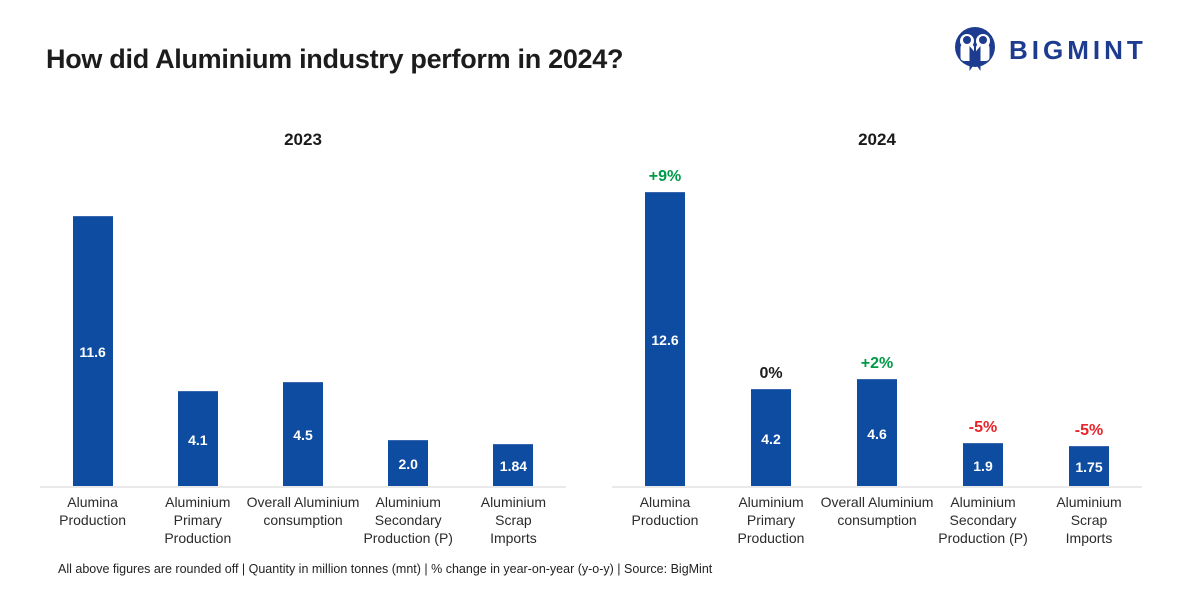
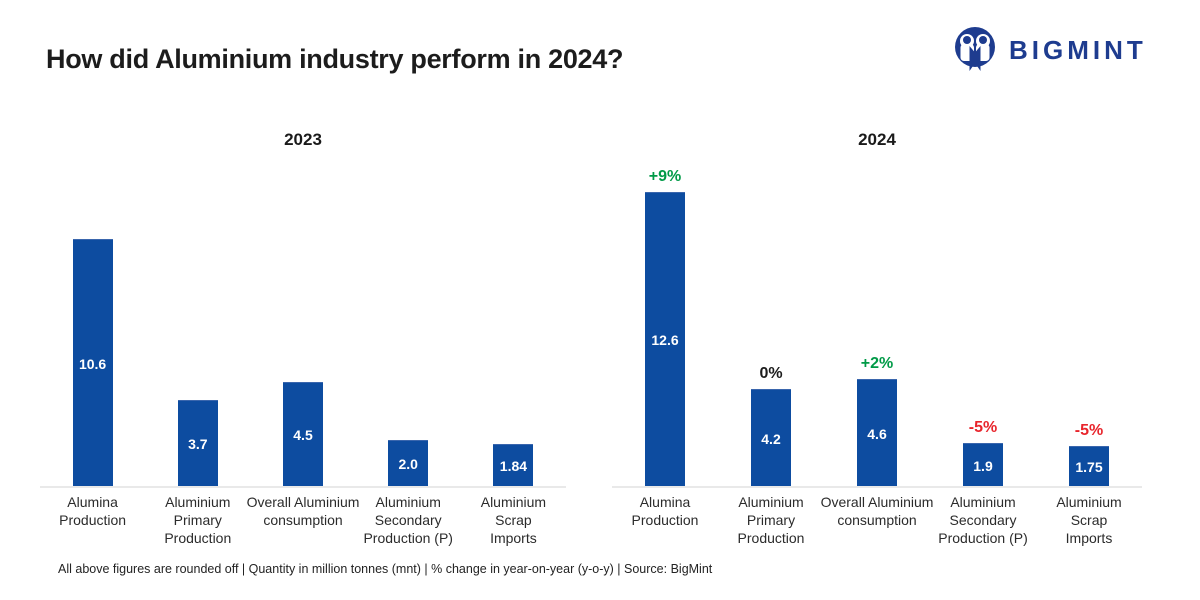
2023/Alumina Production: 11.6 -> 10.6
2023/Aluminium Primary Production: 4.1 -> 3.7
